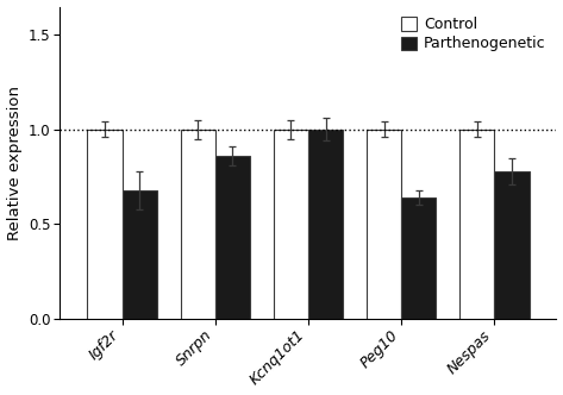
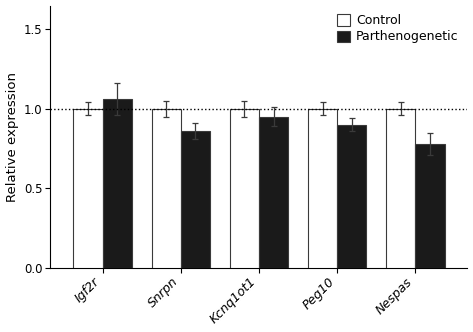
Parthenogenetic/Igf2r: 0.68 -> 1.06
Parthenogenetic/Kcnq1ot1: 1.00 -> 0.95
Parthenogenetic/Peg10: 0.64 -> 0.90
